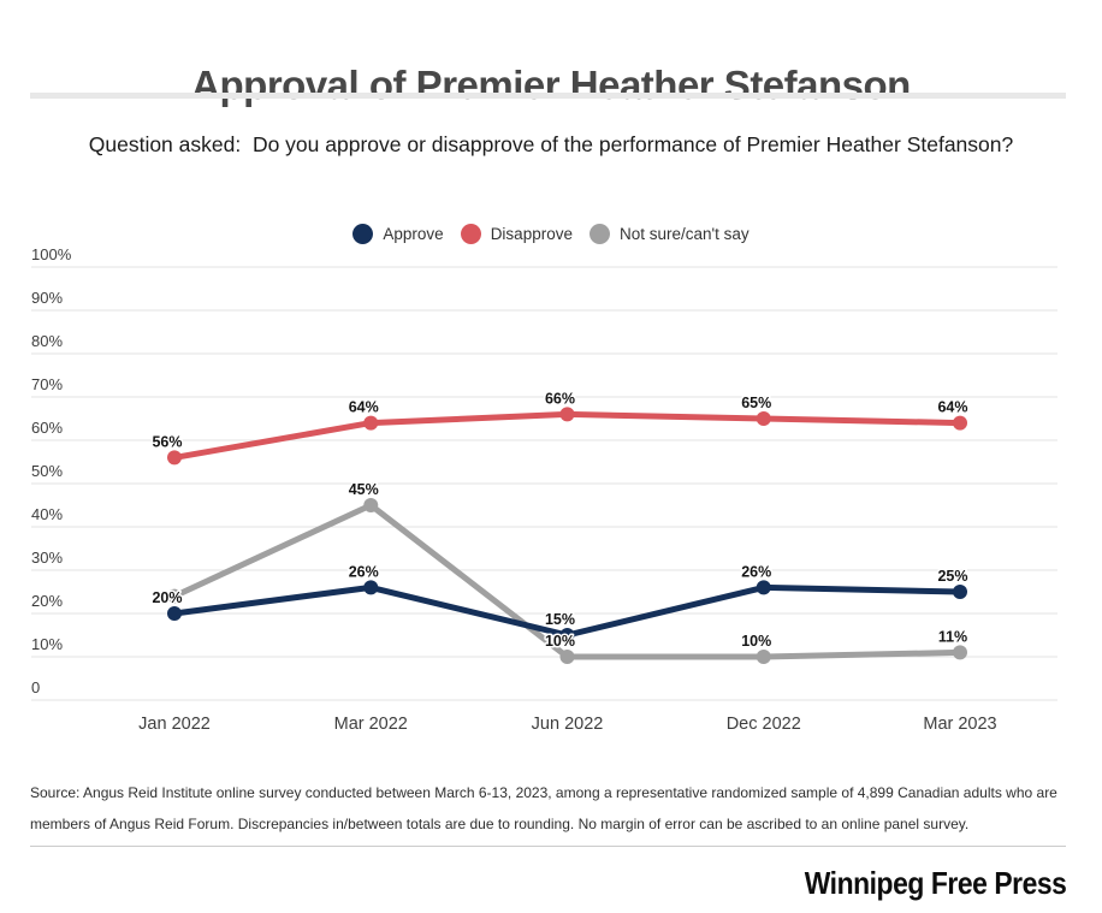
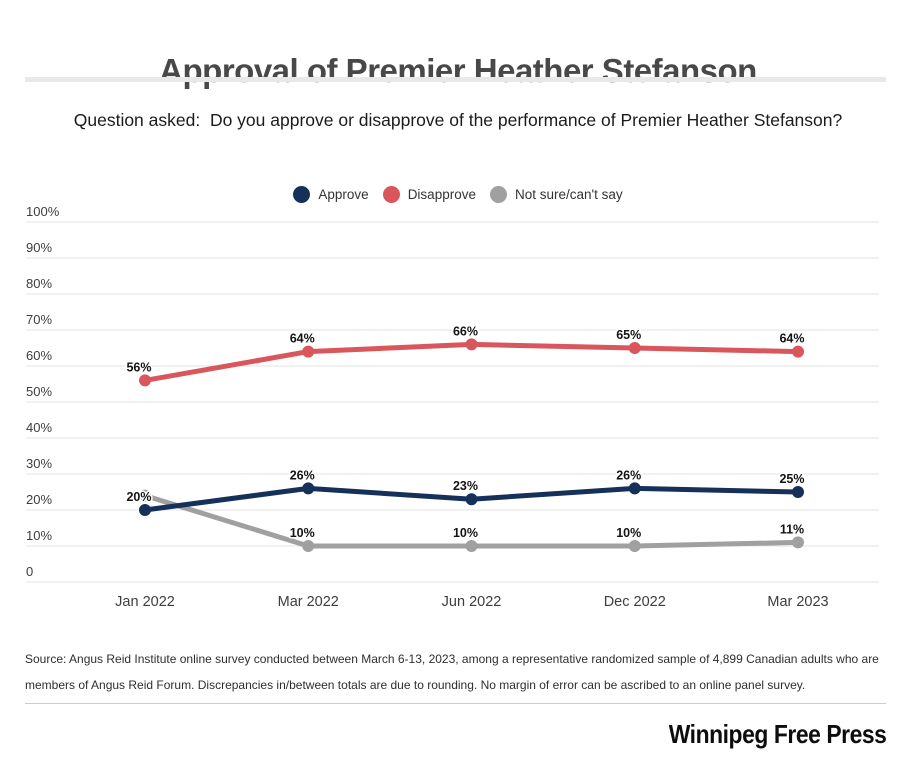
Not sure/can't say/Mar 2022: 45% -> 10%
Approve/Jun 2022: 15% -> 23%
